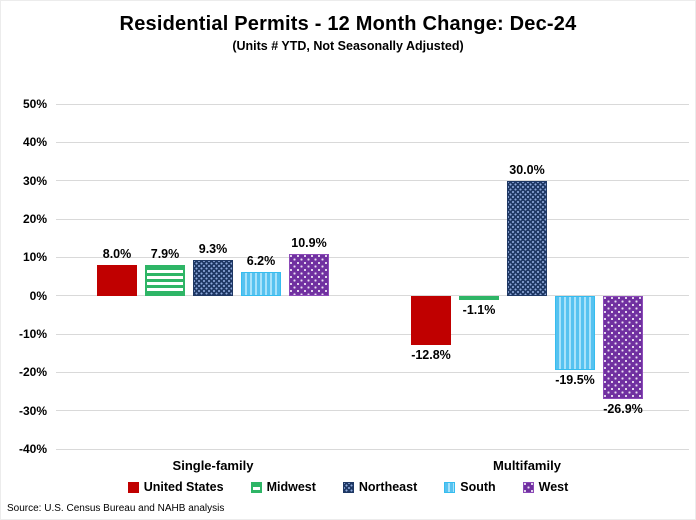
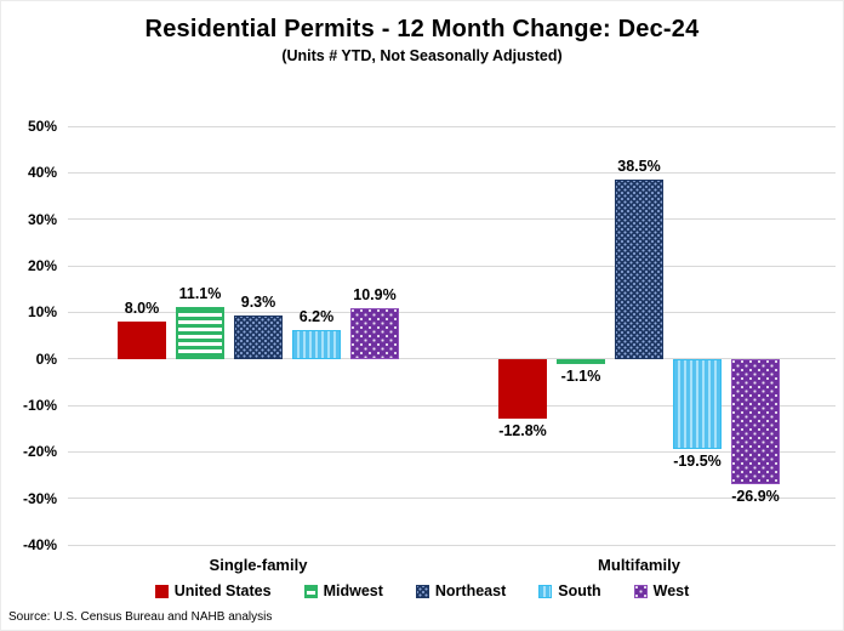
Midwest/Single-family: 7.9% -> 11.1%
Northeast/Multifamily: 30.0% -> 38.5%
